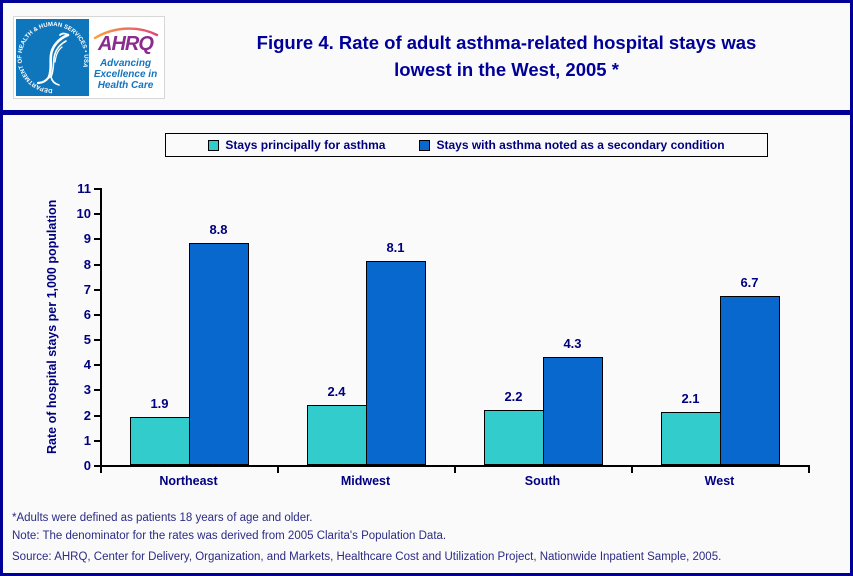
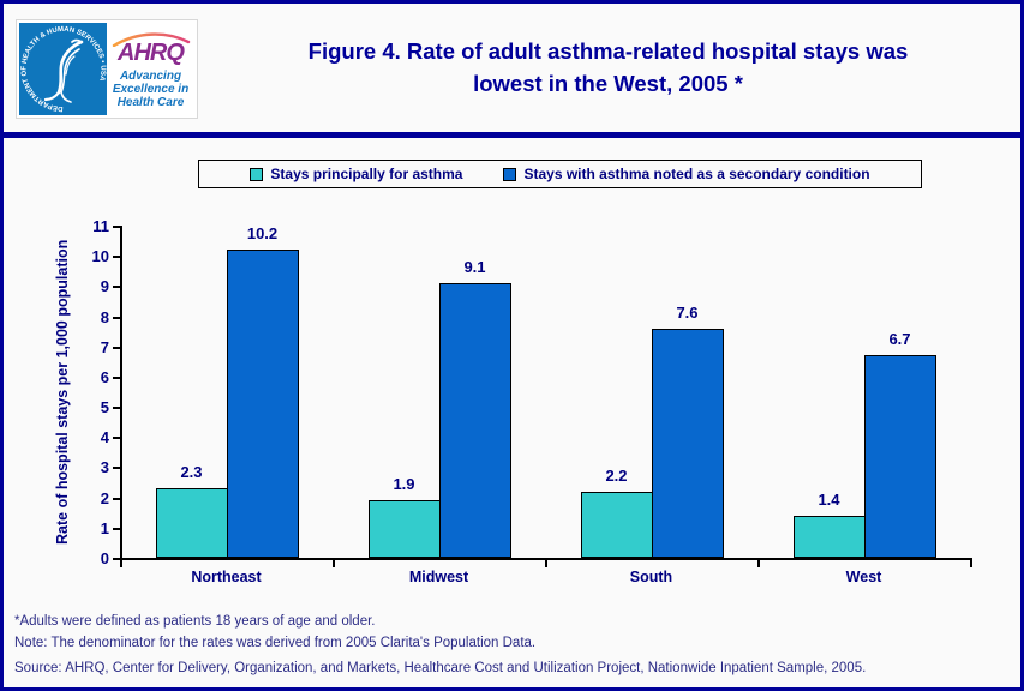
Stays principally for asthma/Northeast: 1.9 -> 2.3
Stays with asthma noted as a secondary condition/Northeast: 8.8 -> 10.2
Stays principally for asthma/Midwest: 2.4 -> 1.9
Stays with asthma noted as a secondary condition/Midwest: 8.1 -> 9.1
Stays with asthma noted as a secondary condition/South: 4.3 -> 7.6
Stays principally for asthma/West: 2.1 -> 1.4
